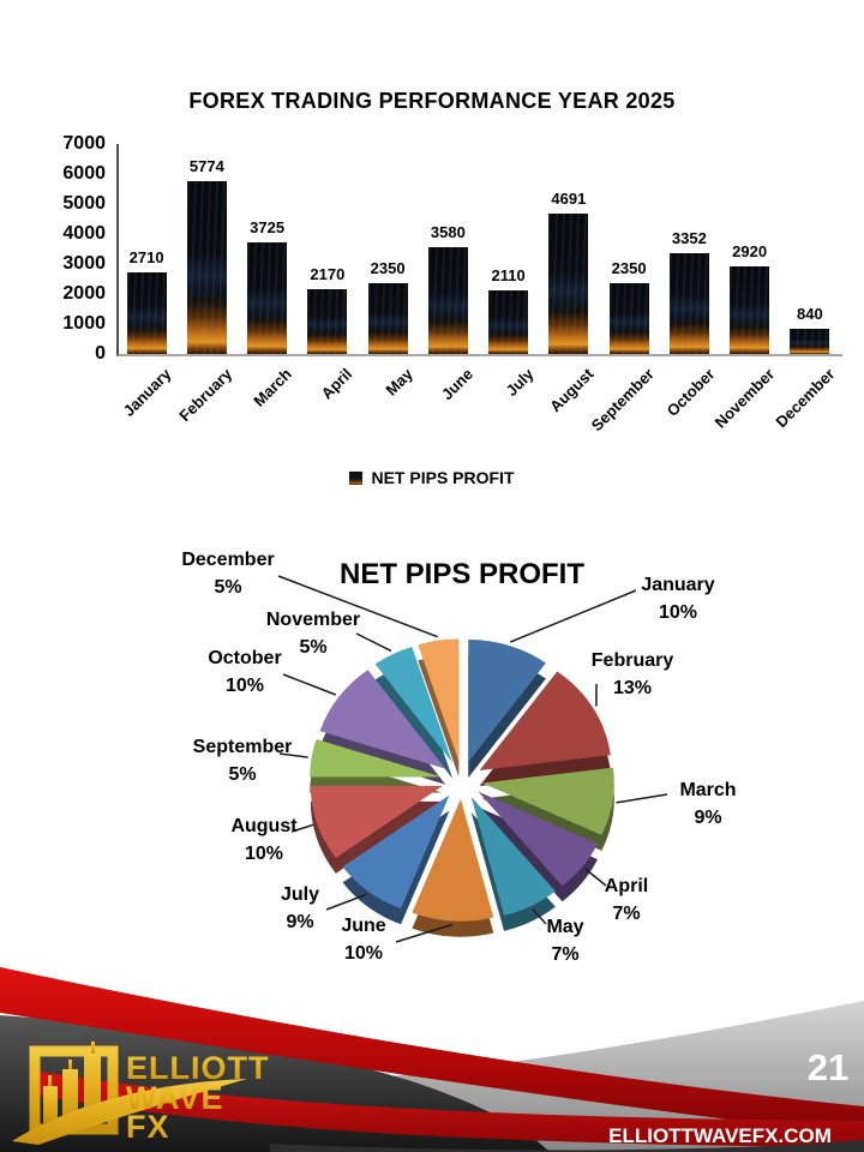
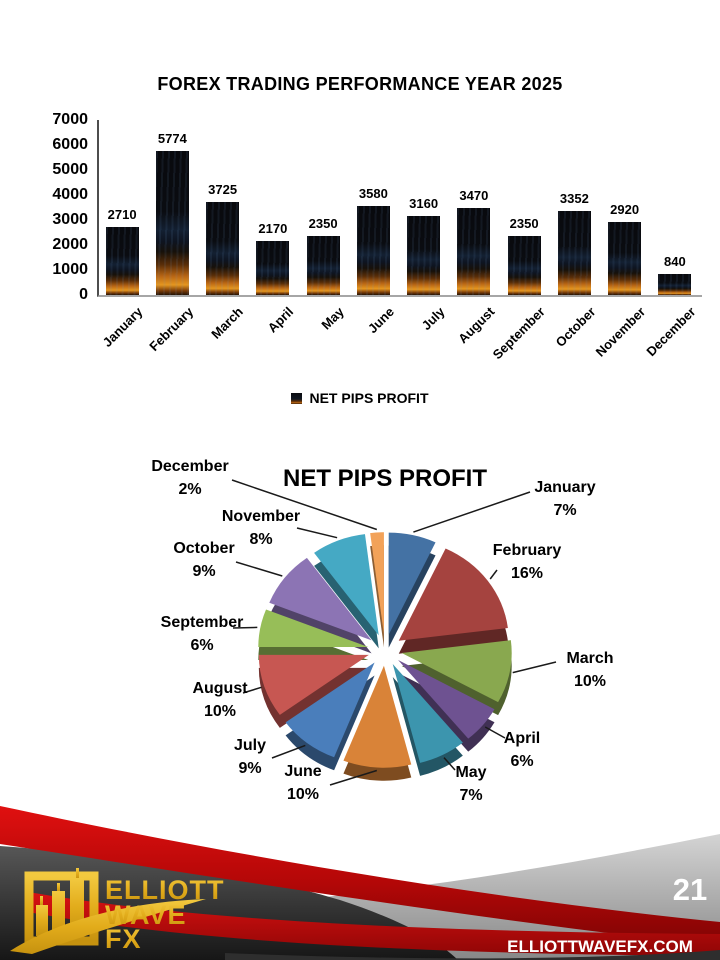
FOREX TRADING PERFORMANCE YEAR 2025/July: 2110 -> 3160
FOREX TRADING PERFORMANCE YEAR 2025/August: 4691 -> 3470
NET PIPS PROFIT/January: 10% -> 7%
NET PIPS PROFIT/February: 13% -> 16%
NET PIPS PROFIT/March: 9% -> 10%
NET PIPS PROFIT/April: 7% -> 6%
NET PIPS PROFIT/September: 5% -> 6%
NET PIPS PROFIT/October: 10% -> 9%
NET PIPS PROFIT/November: 5% -> 8%
NET PIPS PROFIT/December: 5% -> 2%
